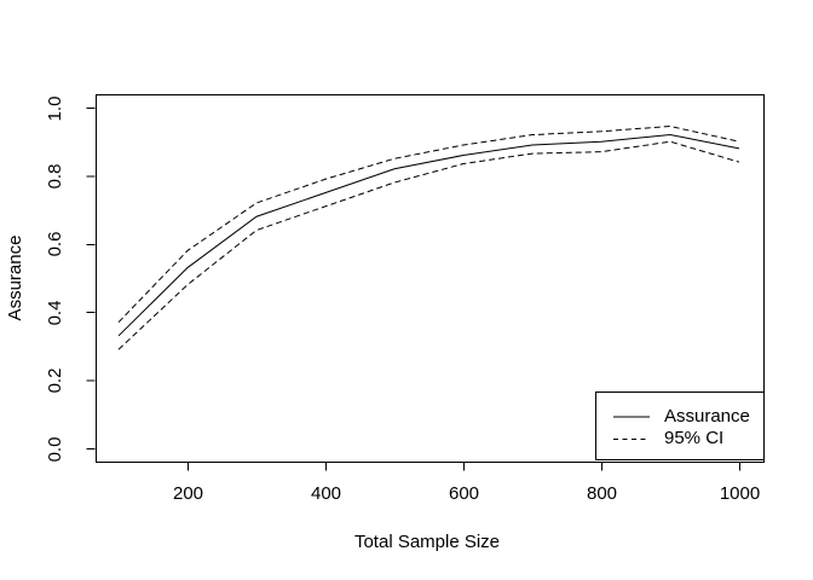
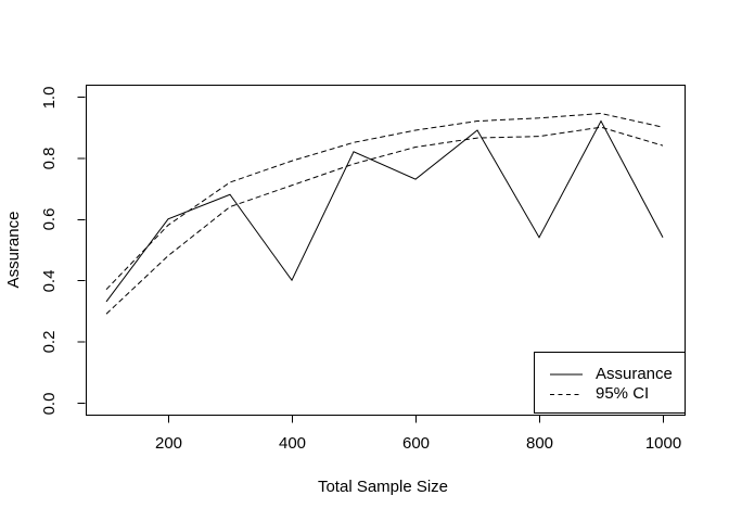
Assurance/200: 0.53 -> 0.60
Assurance/400: 0.75 -> 0.40
Assurance/600: 0.86 -> 0.73
Assurance/800: 0.90 -> 0.54
Assurance/1000: 0.88 -> 0.54
